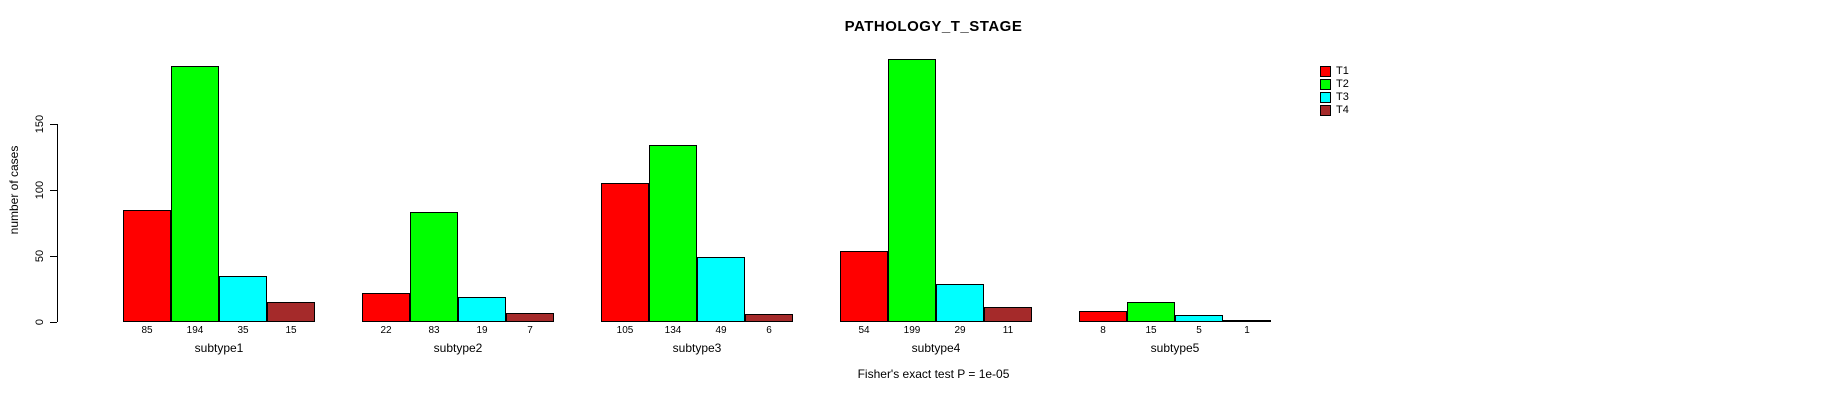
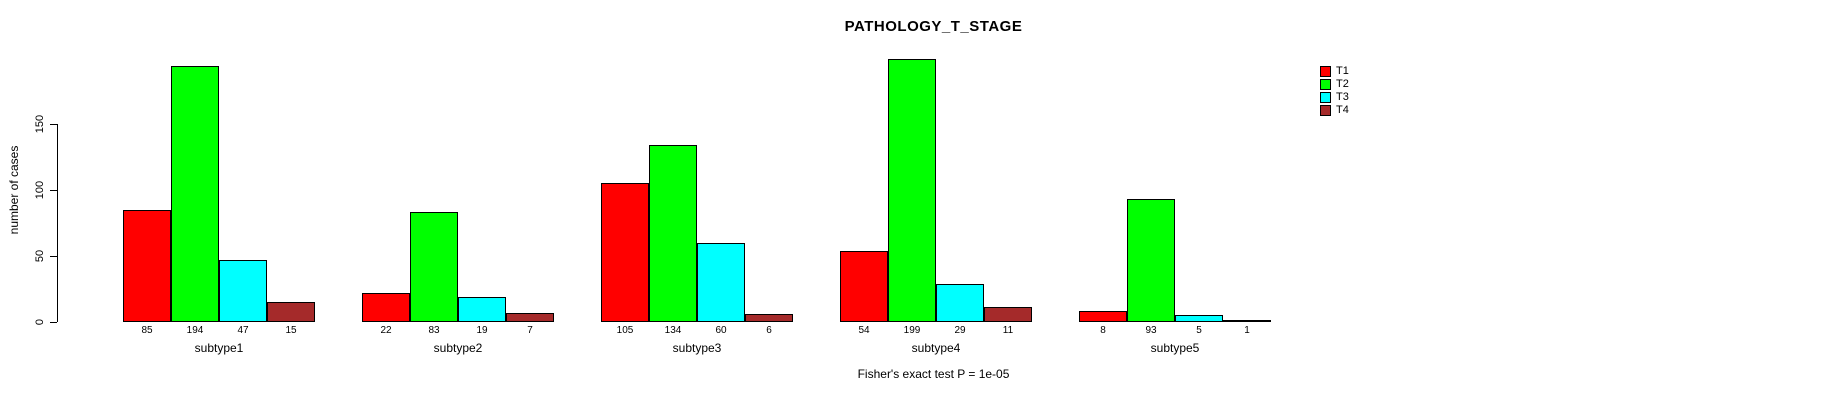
T3/subtype1: 35 -> 47
T3/subtype3: 49 -> 60
T2/subtype5: 15 -> 93
